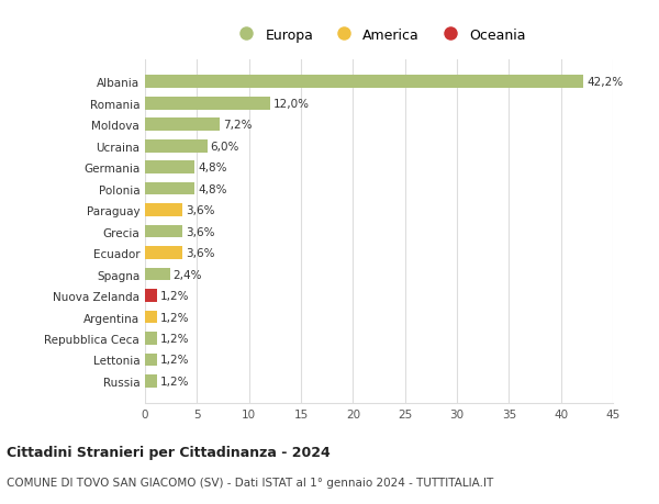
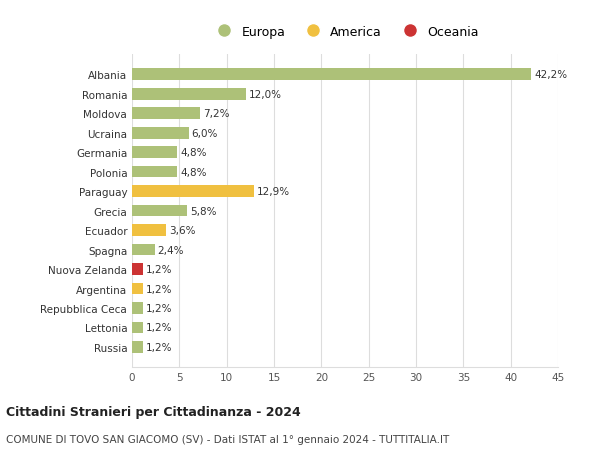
Paraguay: 3,6% -> 12,9%
Grecia: 3,6% -> 5,8%
